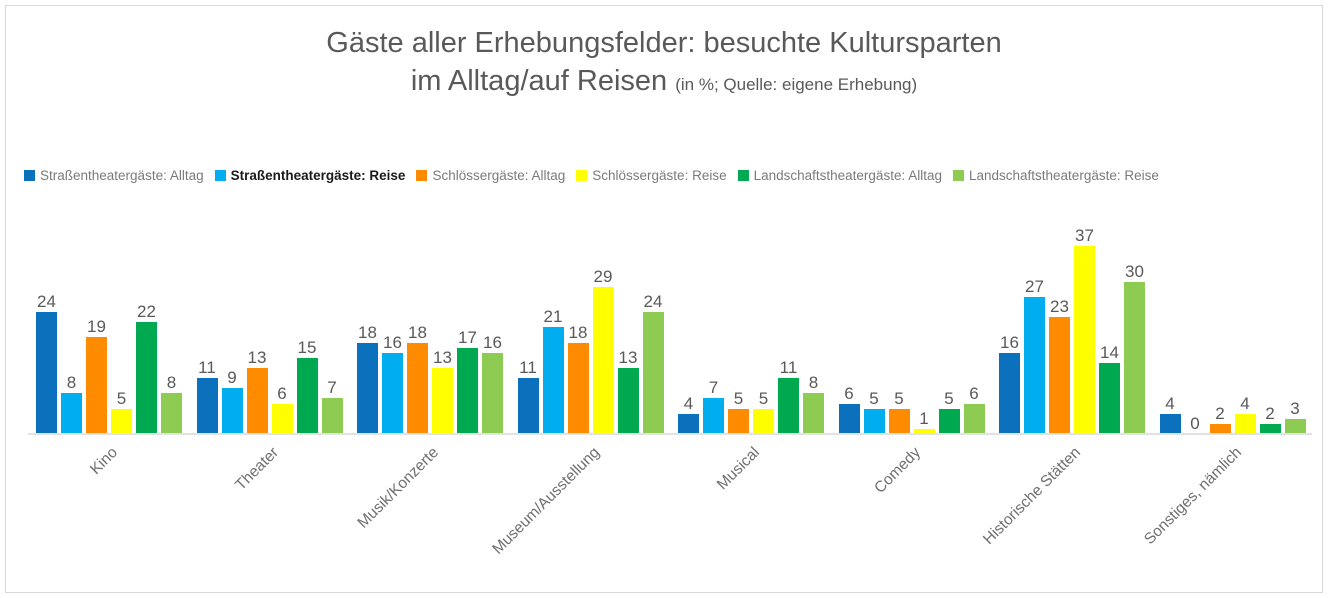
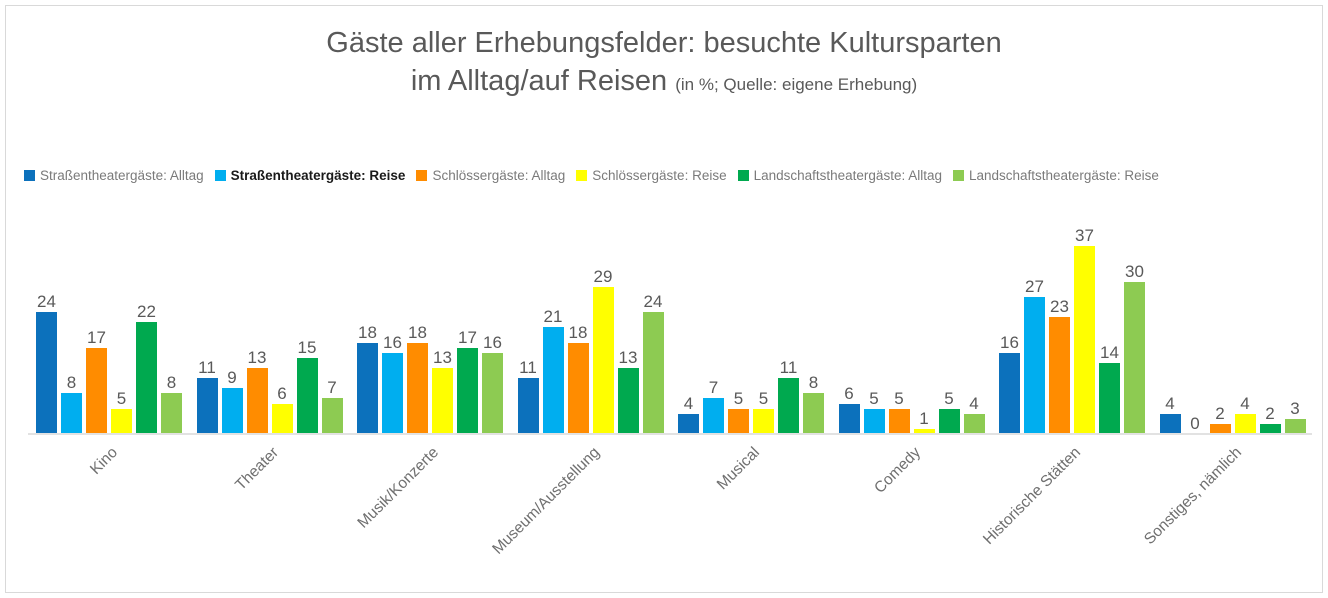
Schlössergäste: Alltag/Kino: 19 -> 17
Landschaftstheatergäste: Reise/Comedy: 6 -> 4
